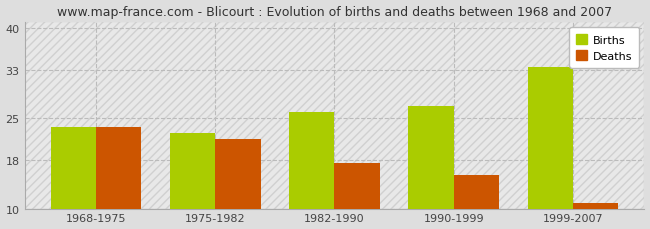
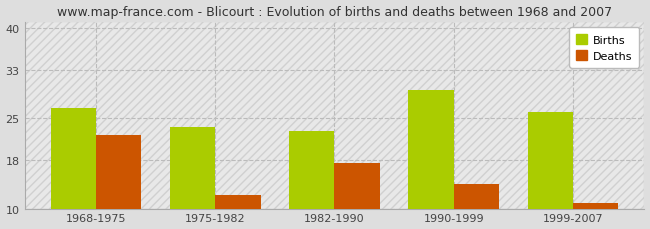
Births/1968-1975: 23.5 -> 26.6
Deaths/1968-1975: 23.5 -> 22.2
Births/1975-1982: 22.5 -> 23.6
Deaths/1975-1982: 21.5 -> 12.2
Births/1982-1990: 26.0 -> 22.8
Births/1990-1999: 27.0 -> 29.6
Deaths/1990-1999: 15.5 -> 14.0
Births/1999-2007: 33.5 -> 26.0
